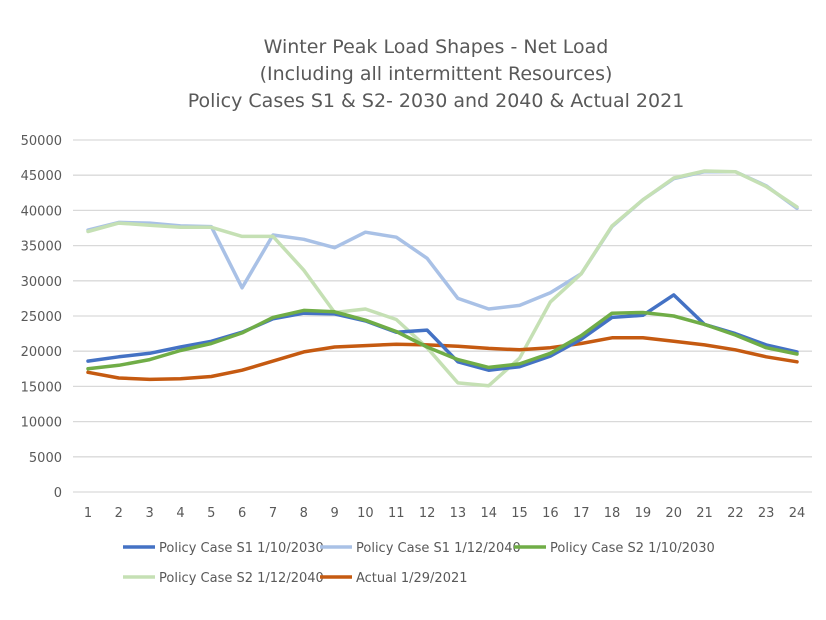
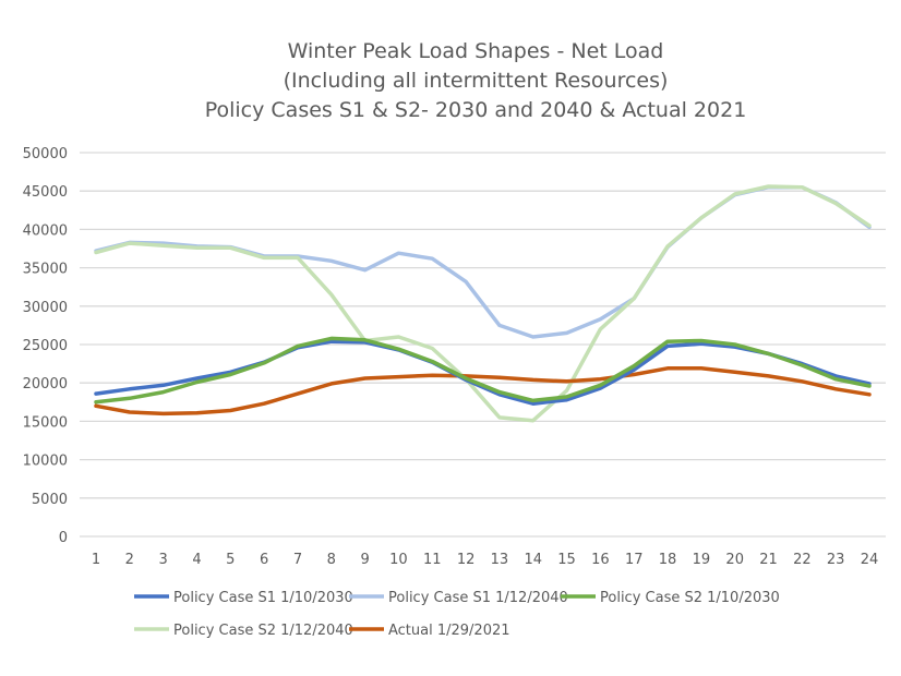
Policy Case S1 1/12/2040/6: 29000 -> 36000
Policy Case S1 1/10/2030/12: 23000 -> 20000
Policy Case S1 1/10/2030/20: 28000 -> 25000
